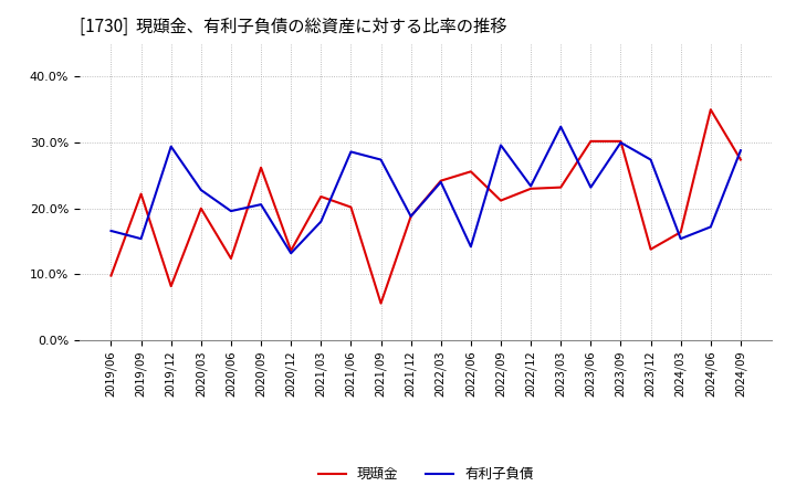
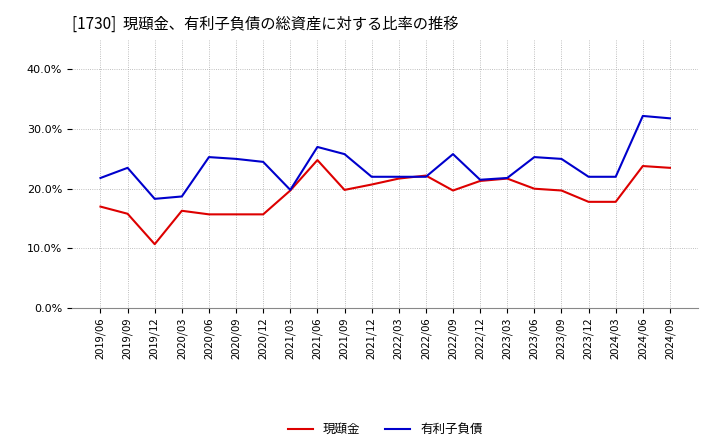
現頲金/2019/06: 9.8% -> 17.0%
有利子負債/2019/06: 16.6% -> 21.8%
現頲金/2019/09: 22.2% -> 15.8%
有利子負債/2019/09: 15.4% -> 23.5%
現頲金/2019/12: 8.2% -> 10.7%
有利子負債/2019/12: 29.4% -> 18.3%
現頲金/2020/03: 20.0% -> 16.3%
有利子負債/2020/03: 22.8% -> 18.7%
現頲金/2020/06: 12.4% -> 15.7%
有利子負債/2020/06: 19.6% -> 25.3%
現頲金/2020/09: 26.2% -> 15.7%
有利子負債/2020/09: 20.6% -> 25.0%
現頲金/2020/12: 13.6% -> 15.7%
有利子負債/2020/12: 13.2% -> 24.5%
現頲金/2021/03: 21.8% -> 19.7%
有利子負債/2021/03: 18.0% -> 19.8%
現頲金/2021/06: 20.2% -> 24.8%
有利子負債/2021/06: 28.6% -> 27.0%
現頲金/2021/09: 5.6% -> 19.8%
有利子負債/2021/09: 27.4% -> 25.8%
現頲金/2021/12: 18.8% -> 20.7%
有利子負債/2021/12: 18.8% -> 22.0%
現頲金/2022/03: 24.2% -> 21.7%
有利子負債/2022/03: 24.0% -> 22.0%
現頲金/2022/06: 25.6% -> 22.2%
有利子負債/2022/06: 14.2% -> 22.0%
現頲金/2022/09: 21.2% -> 19.7%
有利子負債/2022/09: 29.6% -> 25.8%
現頲金/2022/12: 23.0% -> 21.3%
有利子負債/2022/12: 23.4% -> 21.5%
現頲金/2023/03: 23.2% -> 21.7%
有利子負債/2023/03: 32.4% -> 21.8%
現頲金/2023/06: 30.2% -> 20.0%
有利子負債/2023/06: 23.2% -> 25.3%
現頲金/2023/09: 30.2% -> 19.7%
有利子負債/2023/09: 30.0% -> 25.0%
現頲金/2023/12: 13.8% -> 17.8%
有利子負債/2023/12: 27.4% -> 22.0%
現頲金/2024/03: 16.4% -> 17.8%
有利子負債/2024/03: 15.4% -> 22.0%
現頲金/2024/06: 35.0% -> 23.8%
有利子負債/2024/06: 17.2% -> 32.2%
現頲金/2024/09: 27.4% -> 23.5%
有利子負債/2024/09: 28.8% -> 31.8%
